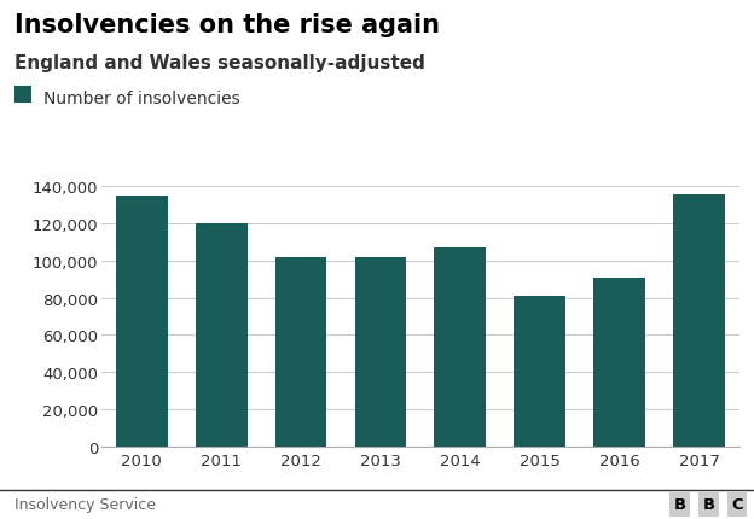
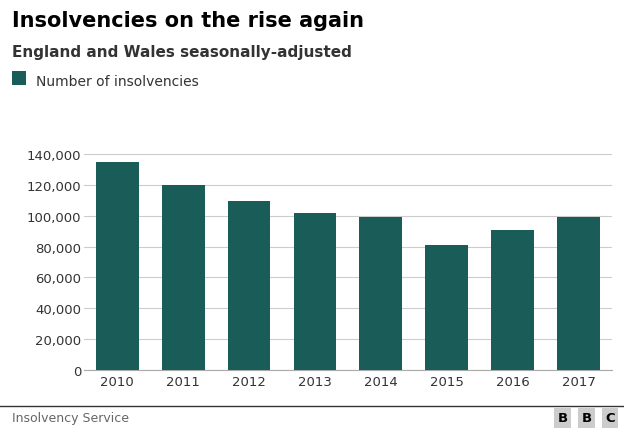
2012: 102,000 -> 110,000
2014: 107,000 -> 100,000
2017: 136,000 -> 100,000
